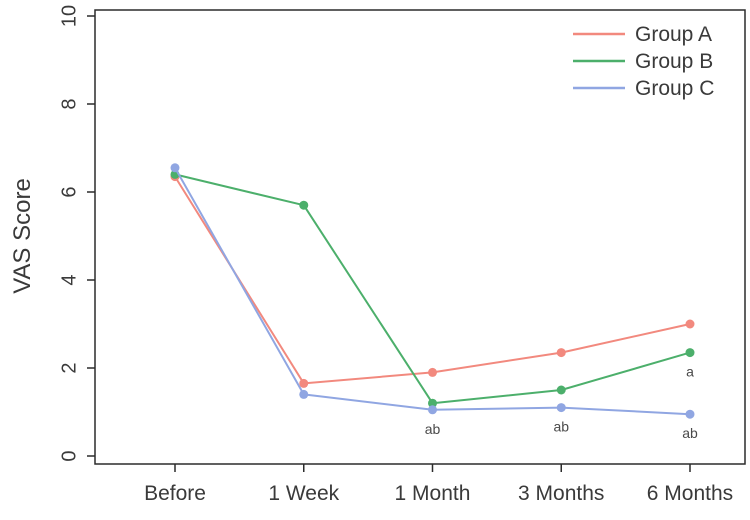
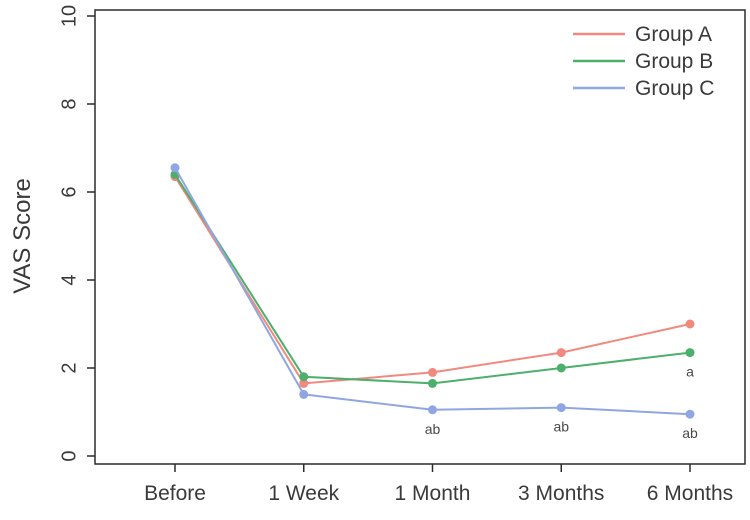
Group B/1 Week: 5.7 -> 1.8
Group B/1 Month: 1.2 -> 1.6
Group B/3 Months: 1.5 -> 2.0
